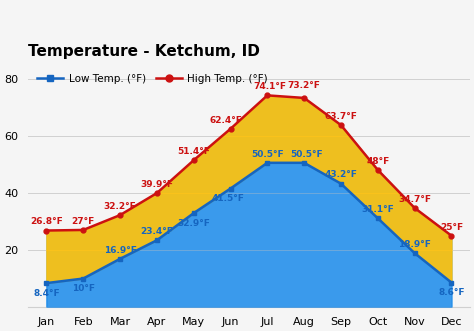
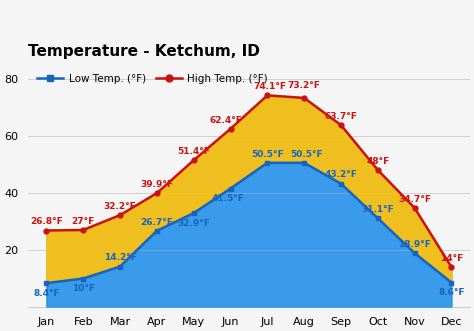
Low Temp. (°F)/Mar: 16.9°F -> 14.2°F
Low Temp. (°F)/Apr: 23.4°F -> 26.7°F
High Temp. (°F)/Dec: 25°F -> 14°F
